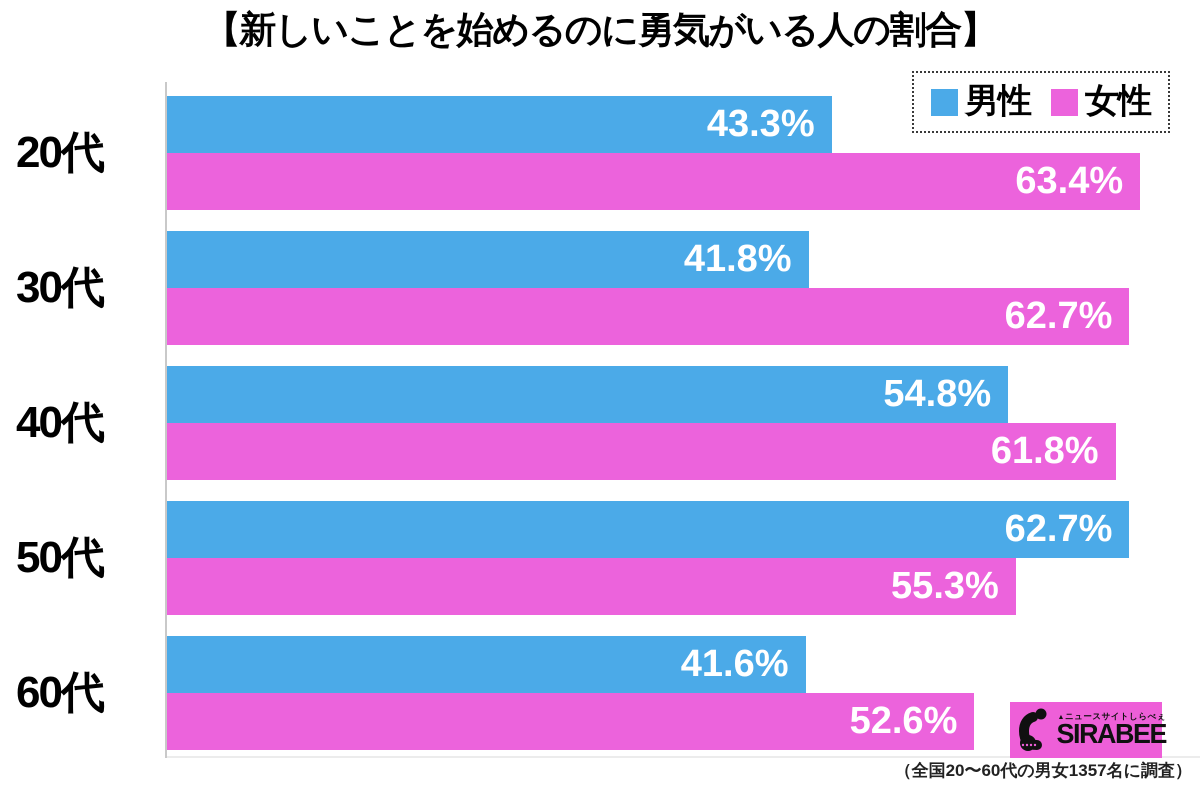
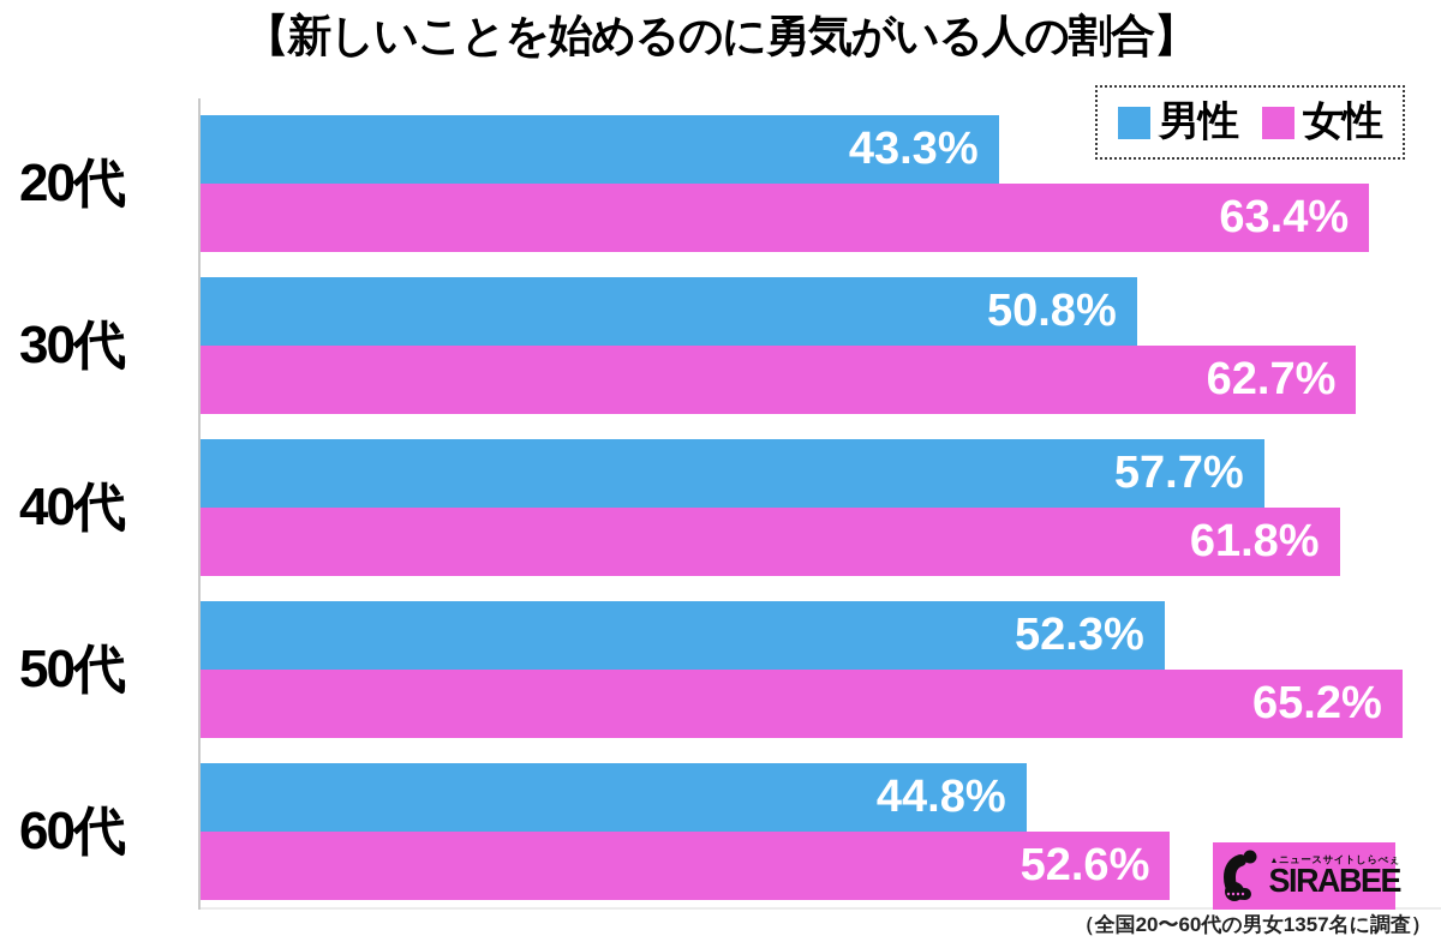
男性/30代: 41.8% -> 50.8%
男性/40代: 54.8% -> 57.7%
男性/50代: 62.7% -> 52.3%
女性/50代: 55.3% -> 65.2%
男性/60代: 41.6% -> 44.8%
